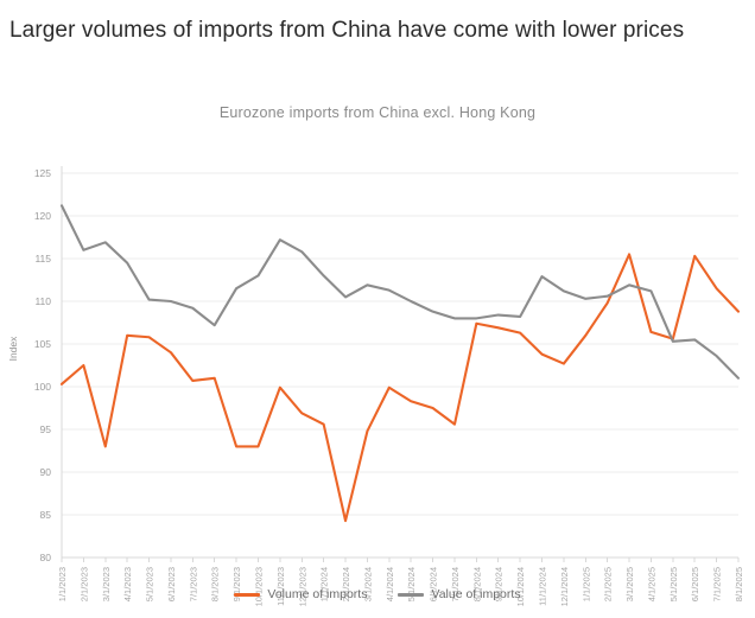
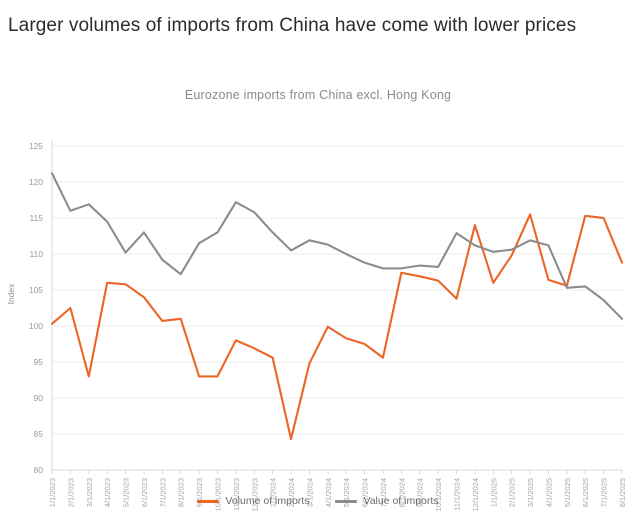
Value of imports/6/1/2023: 110 -> 113
Volume of imports/11/1/2023: 100 -> 98
Volume of imports/12/1/2024: 103 -> 114
Volume of imports/7/1/2025: 112 -> 115
